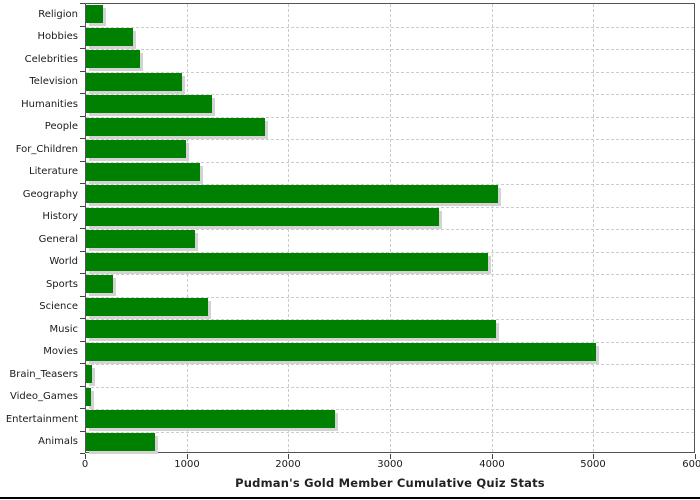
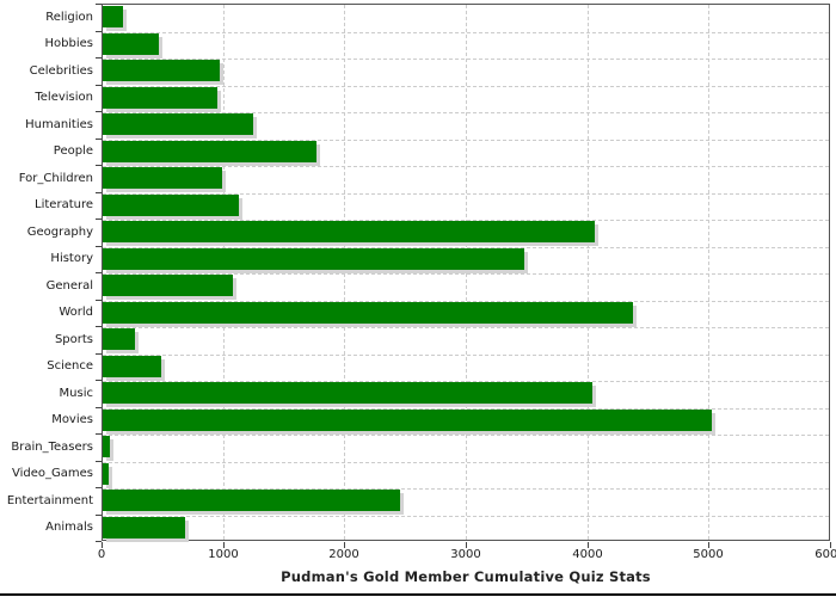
Celebrities: 530 -> 960
World: 3950 -> 4370
Science: 1200 -> 480
